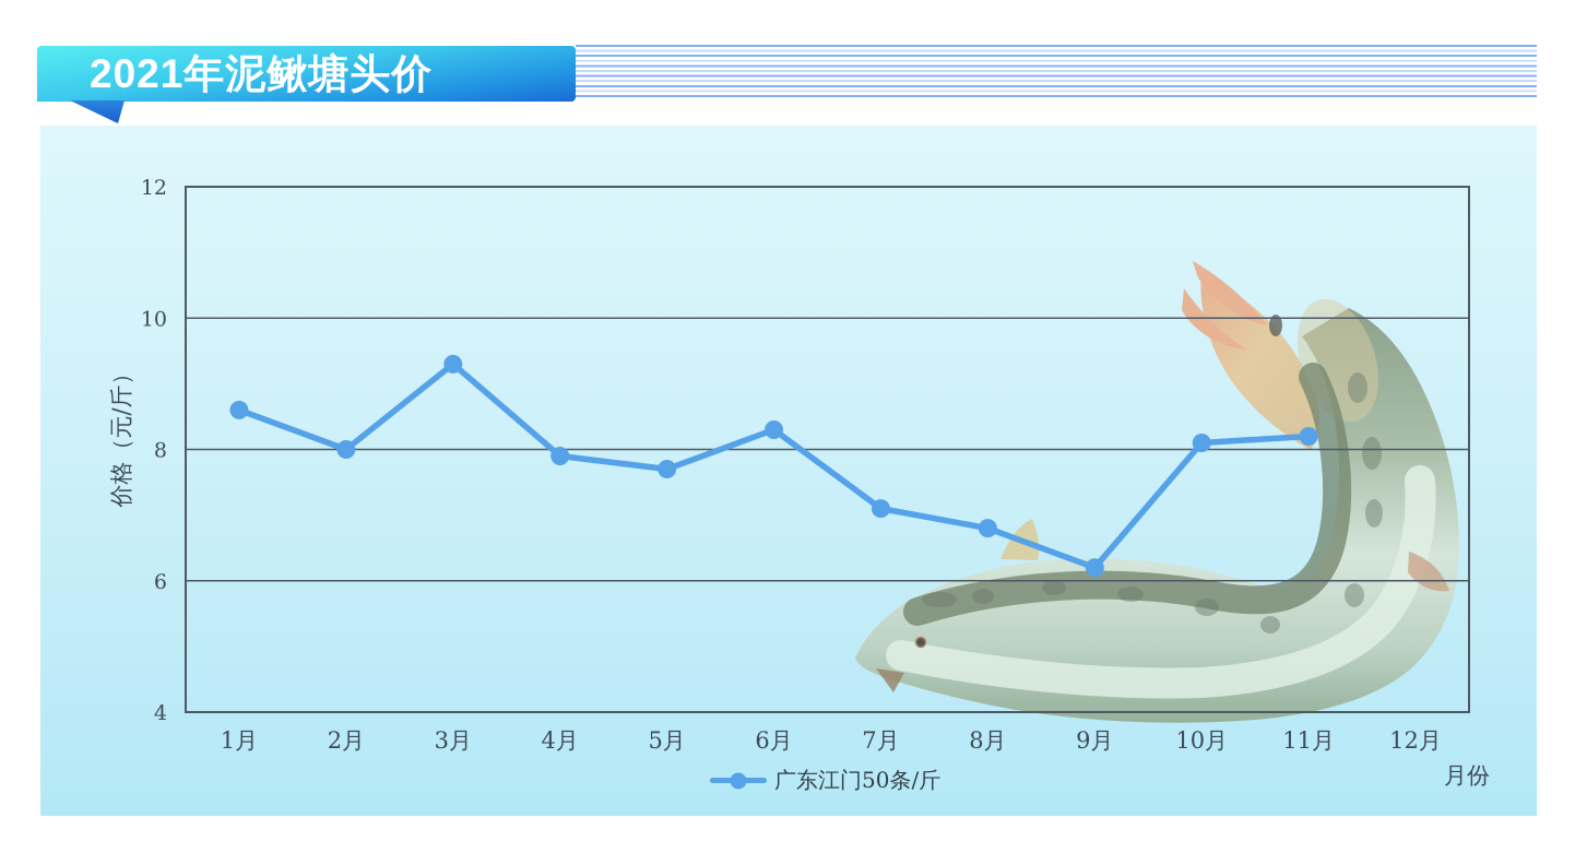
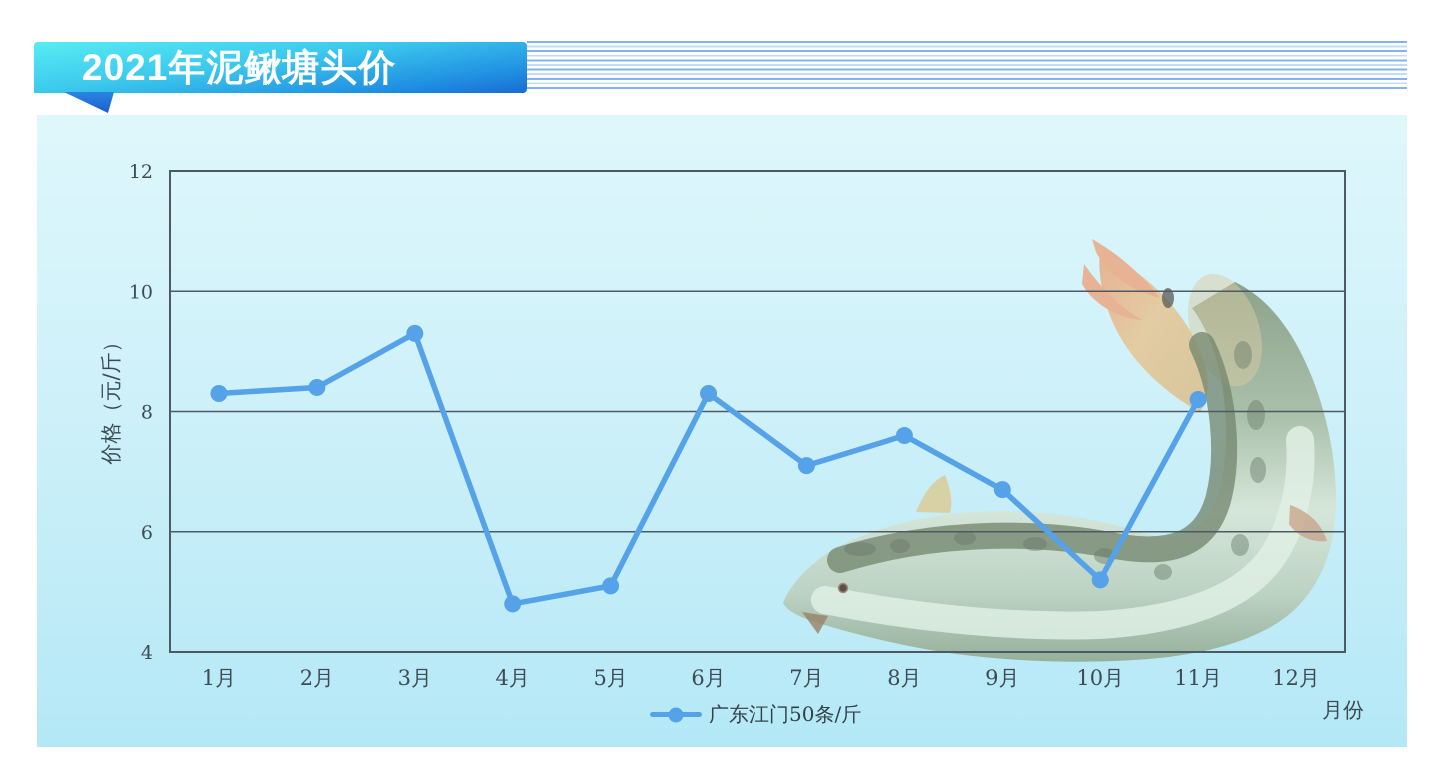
1月: 8.6 -> 8.3
2月: 8.0 -> 8.4
4月: 7.9 -> 4.8
5月: 7.7 -> 5.1
8月: 6.8 -> 7.6
9月: 6.2 -> 6.7
10月: 8.1 -> 5.2
